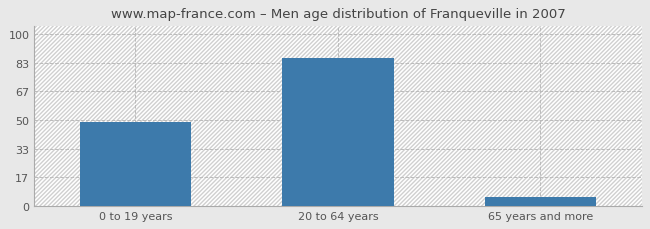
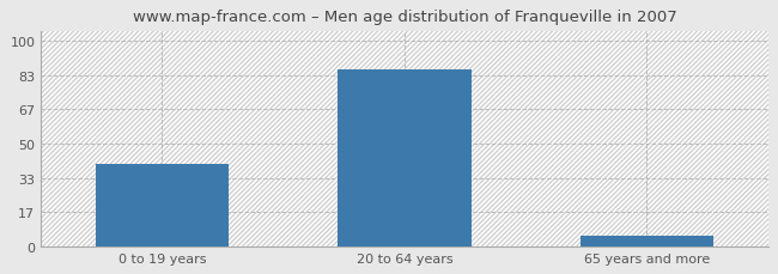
0 to 19 years: 49 -> 40
